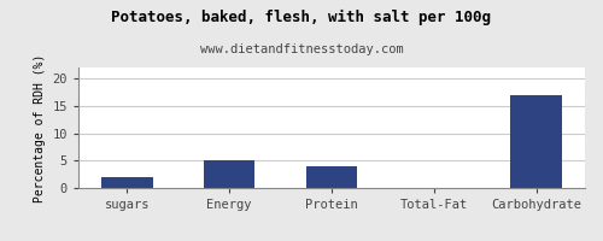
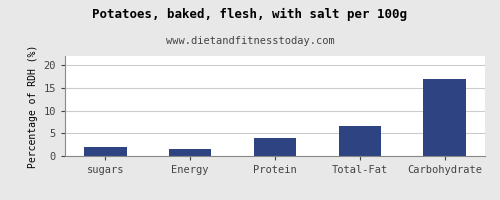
Energy: 5.0 -> 1.5
Total-Fat: 0.1 -> 6.5
